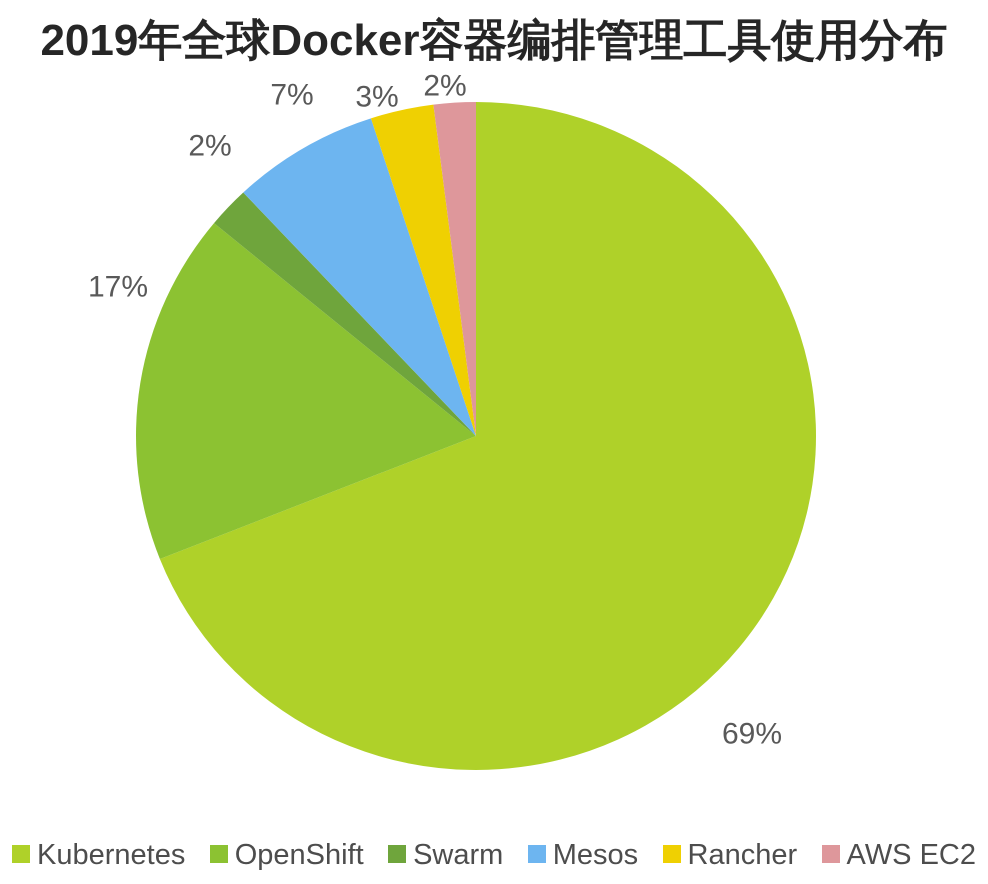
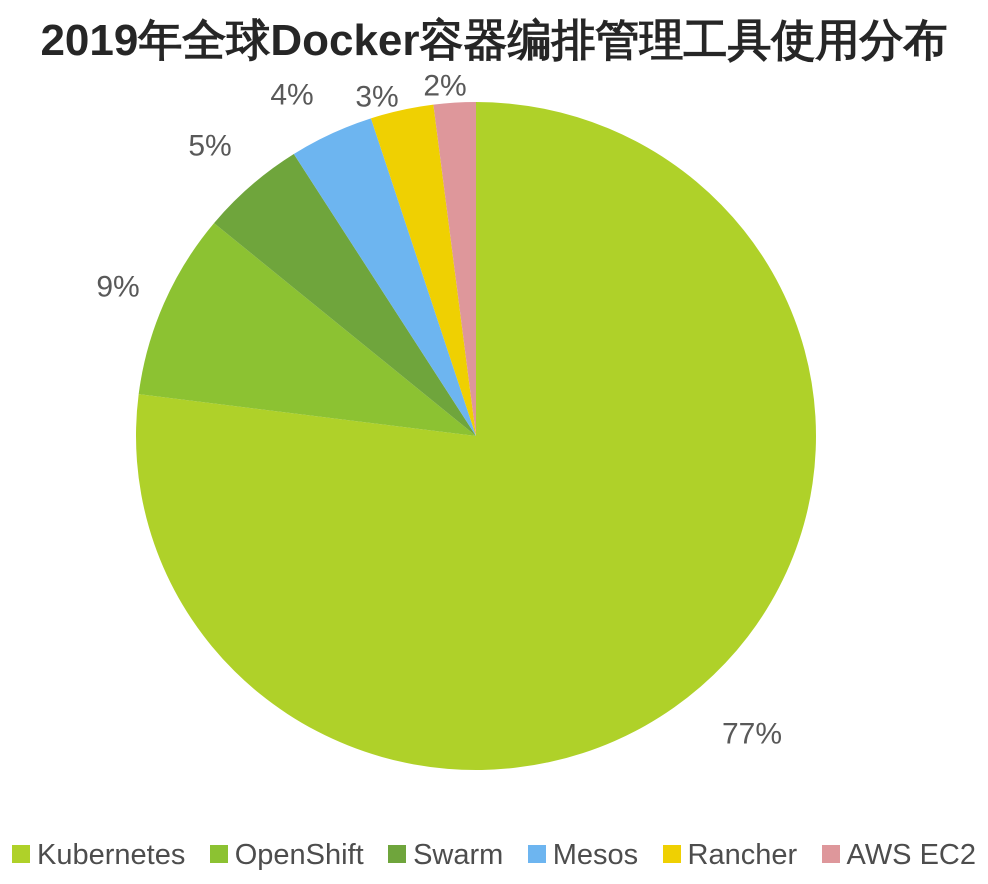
Kubernetes: 69% -> 77%
OpenShift: 17% -> 9%
Swarm: 2% -> 5%
Mesos: 7% -> 4%
